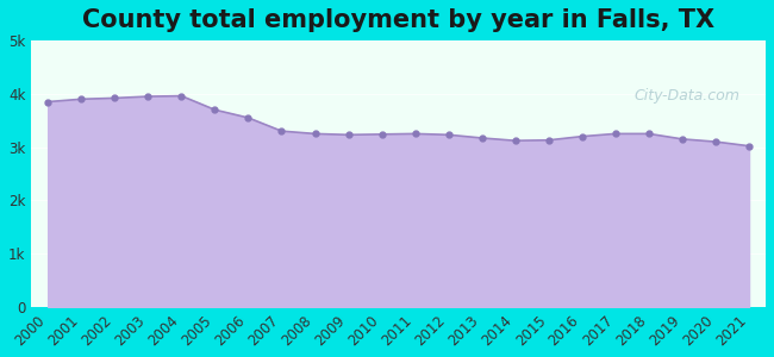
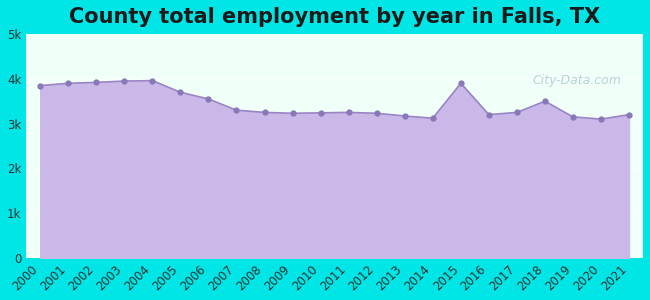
2015: 3.13k -> 3.90k
2018: 3.25k -> 3.50k
2021: 3.02k -> 3.20k
